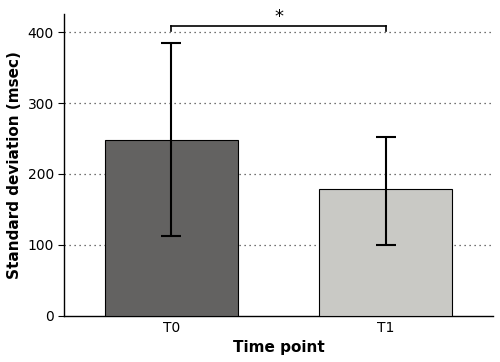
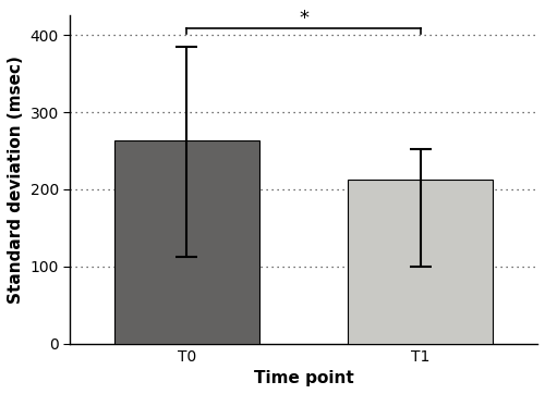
T0: 248 -> 264
T1: 178 -> 212
